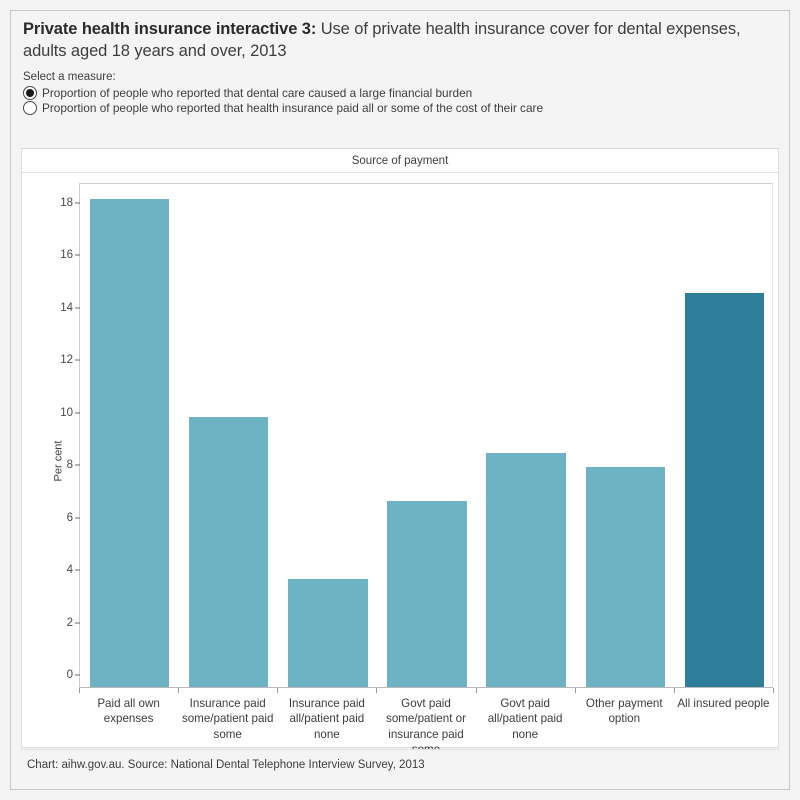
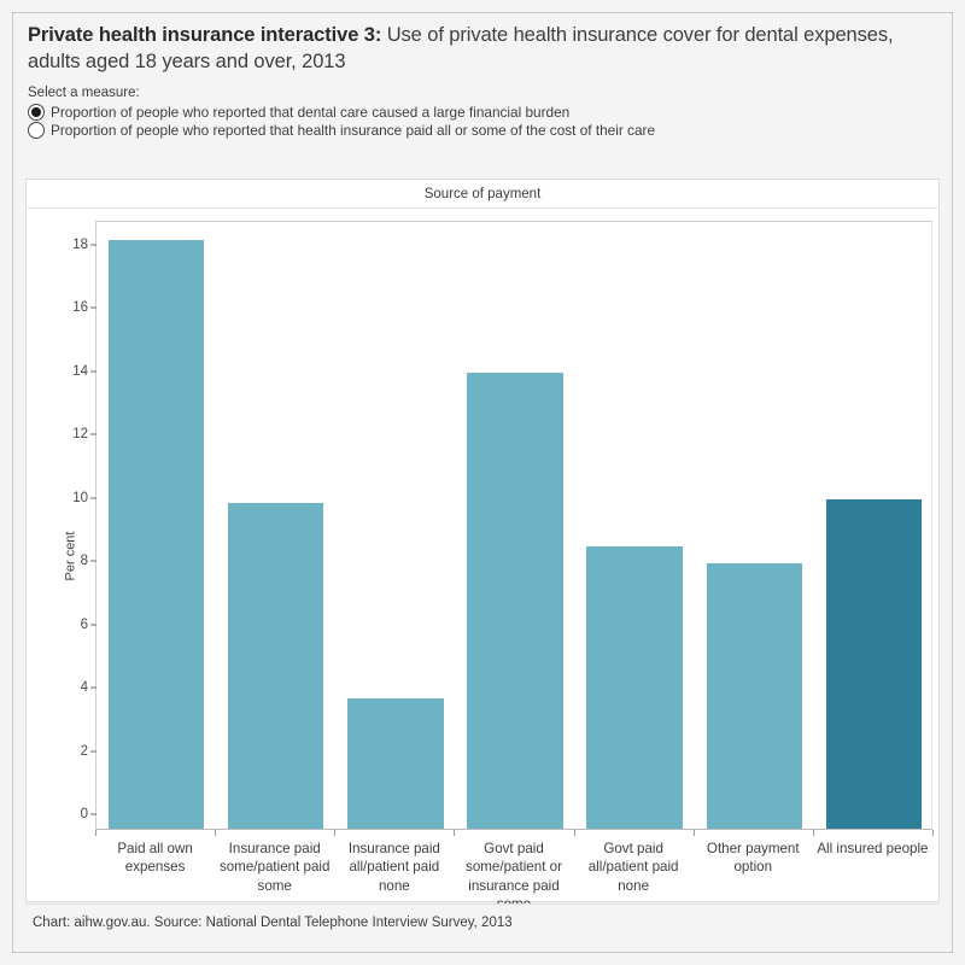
Govt paid some/patient or insurance paid some: 7.1 -> 14.4
All insured people: 15.0 -> 10.4
